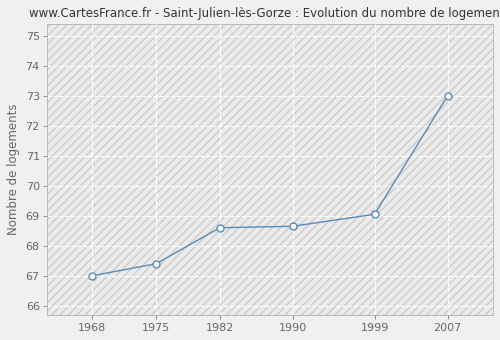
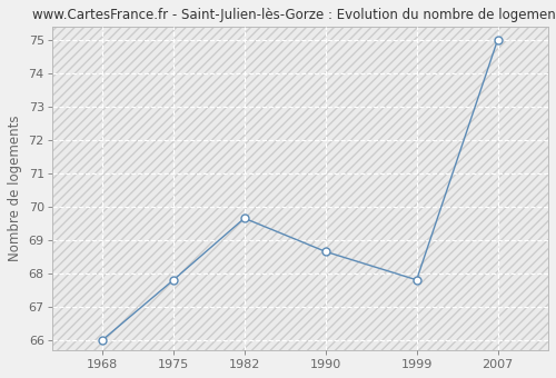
1968: 67.00 -> 66.00
1975: 67.40 -> 67.80
1982: 68.60 -> 69.65
1999: 69.05 -> 67.80
2007: 73.00 -> 75.00
